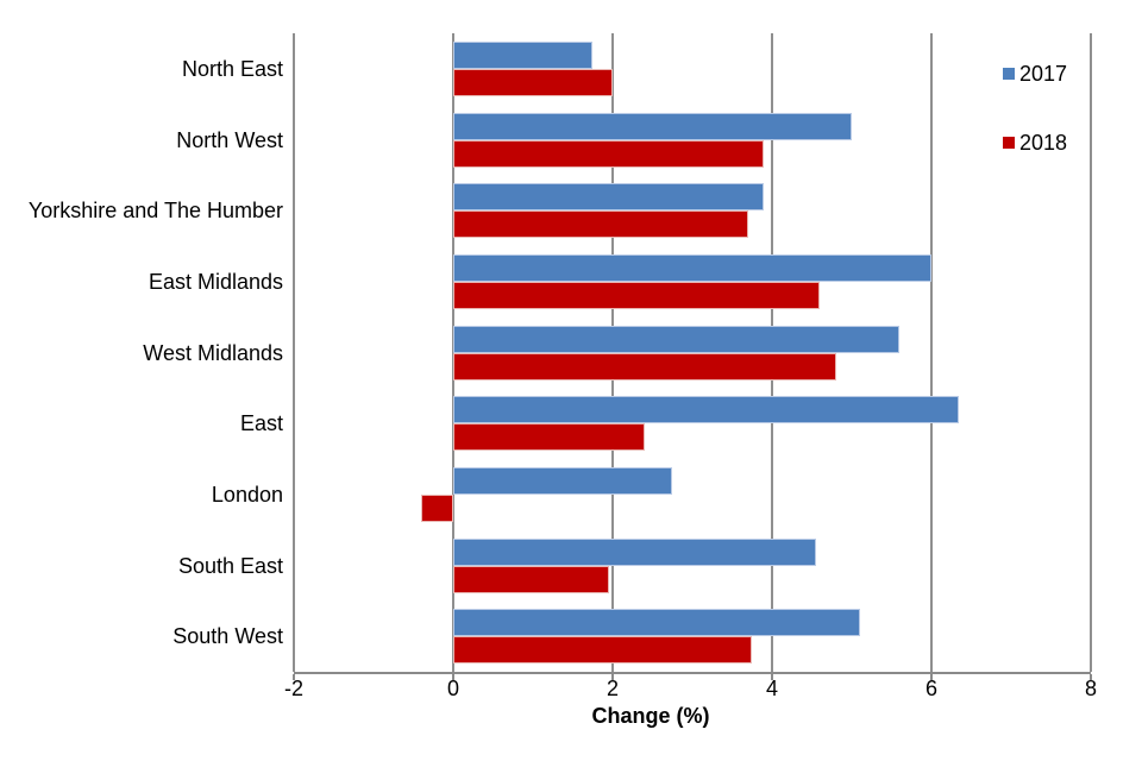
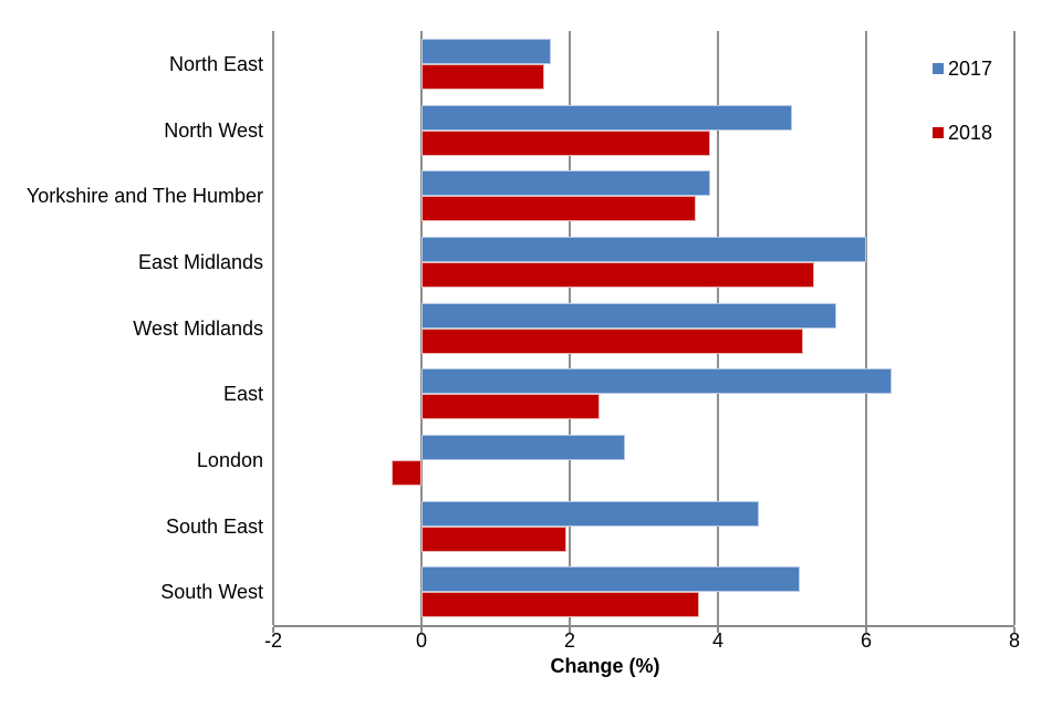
2018/North East: 2.0 -> 1.6
2018/East Midlands: 4.6 -> 5.3
2018/West Midlands: 4.8 -> 5.2
